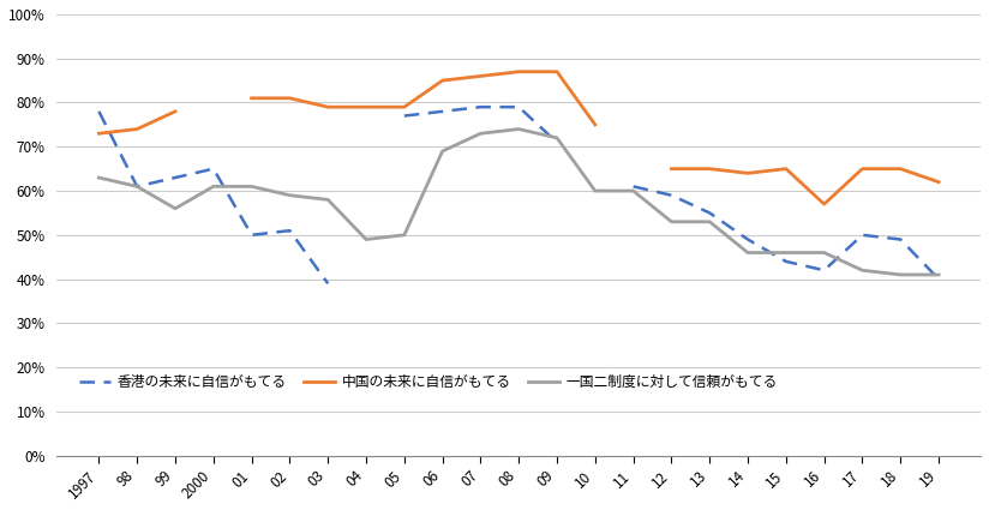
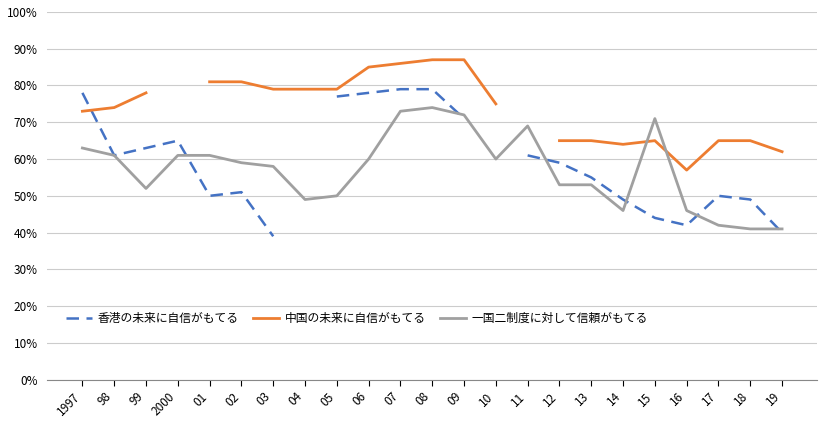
一国二制度に対して信頼がもてる/99: 56% -> 52%
一国二制度に対して信頼がもてる/06: 69% -> 60%
一国二制度に対して信頼がもてる/11: 60% -> 69%
一国二制度に対して信頼がもてる/15: 46% -> 71%
